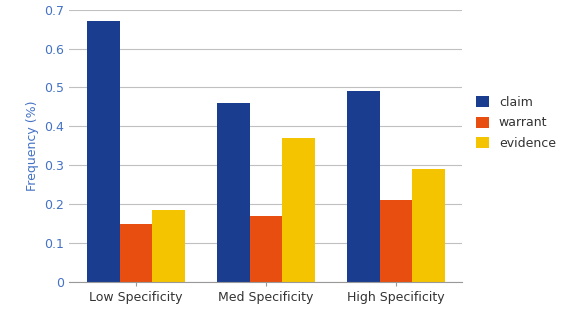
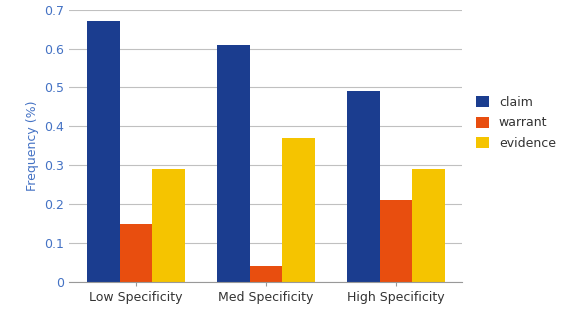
evidence/Low Specificity: 0.185 -> 0.290
claim/Med Specificity: 0.46 -> 0.61
warrant/Med Specificity: 0.17 -> 0.04
